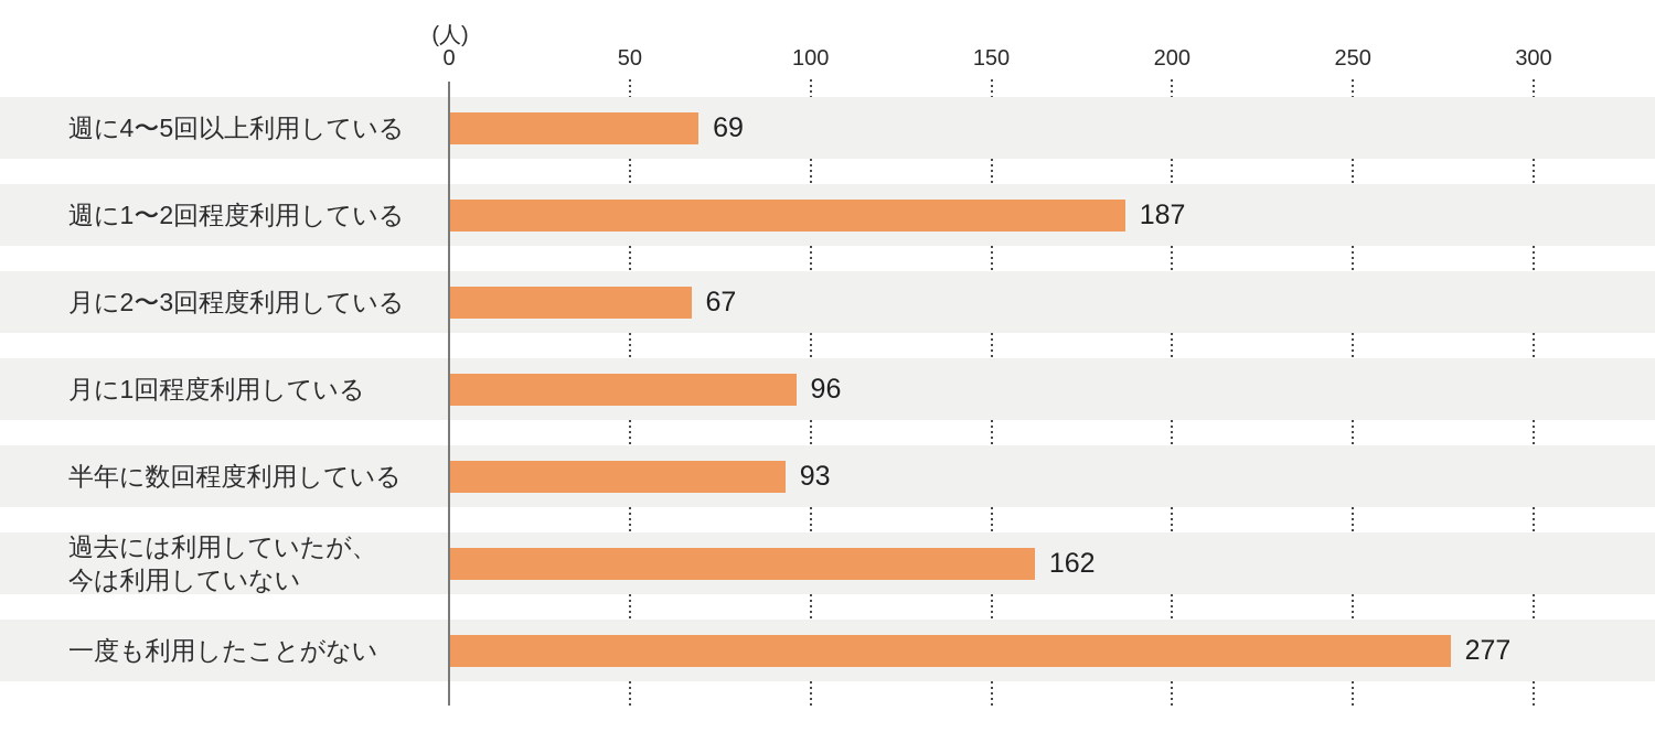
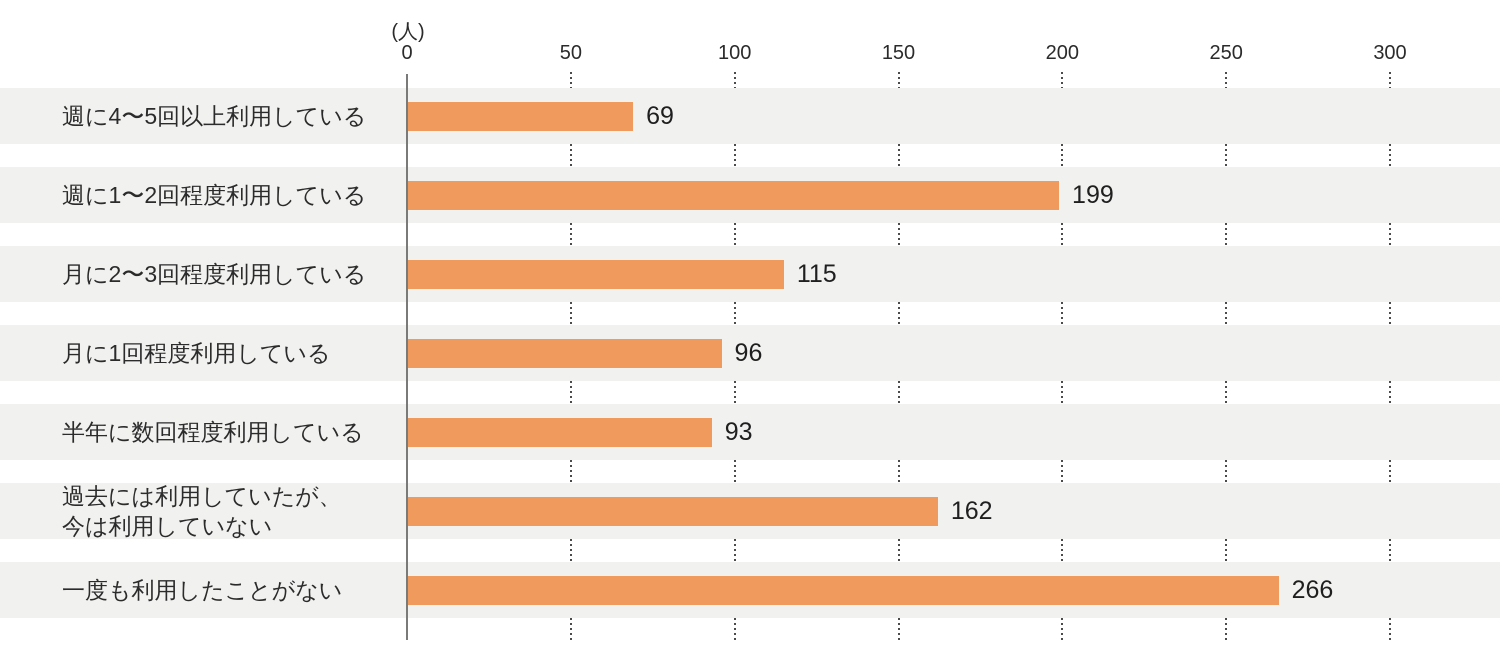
週に1〜2回程度利用している: 187 -> 199
月に2〜3回程度利用している: 67 -> 115
一度も利用したことがない: 277 -> 266
